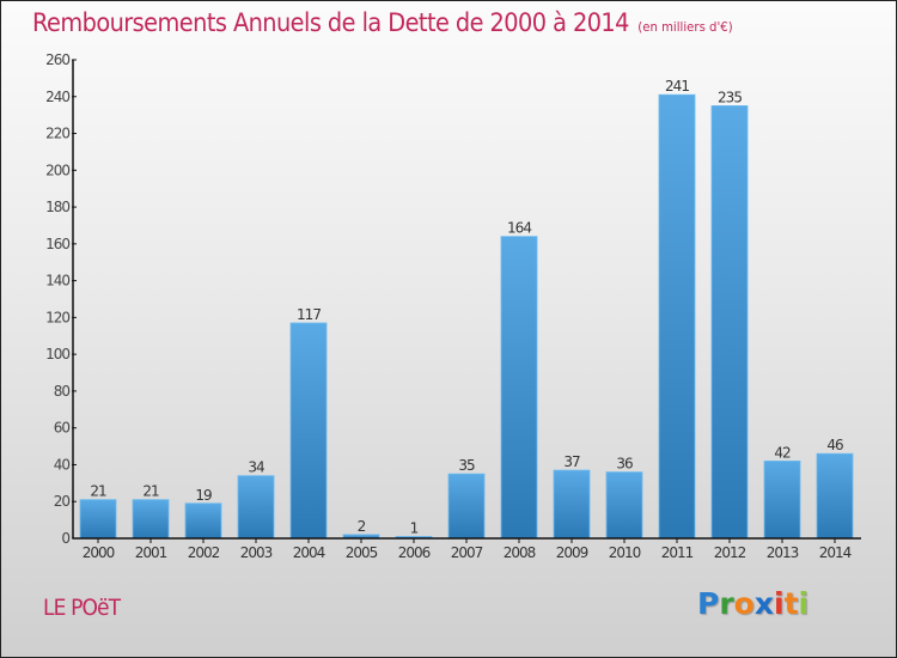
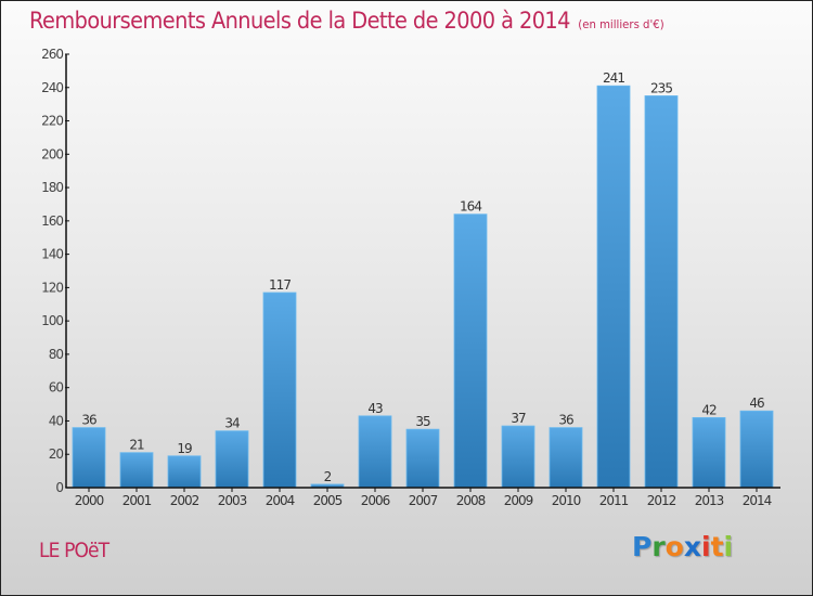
2000: 21 -> 36
2006: 1 -> 43
